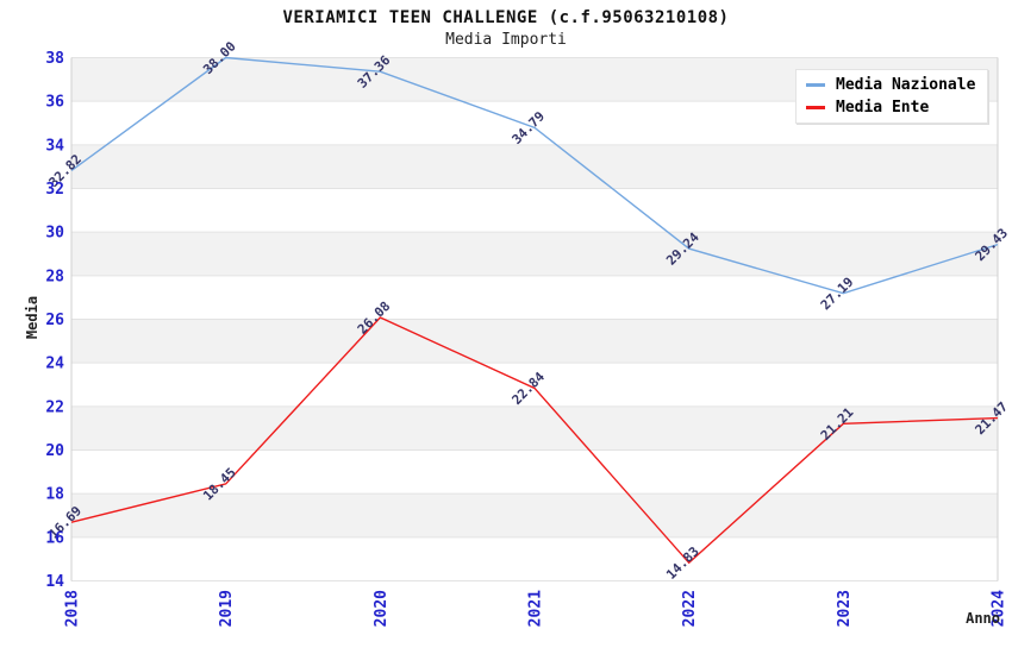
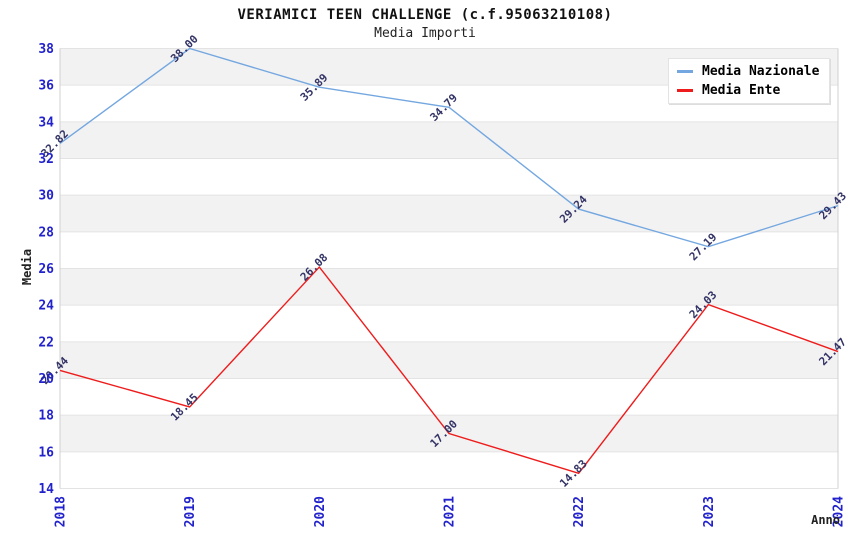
Media Ente/2018: 16.69 -> 20.44
Media Nazionale/2020: 37.36 -> 35.89
Media Ente/2021: 22.84 -> 17.00
Media Ente/2023: 21.21 -> 24.03
